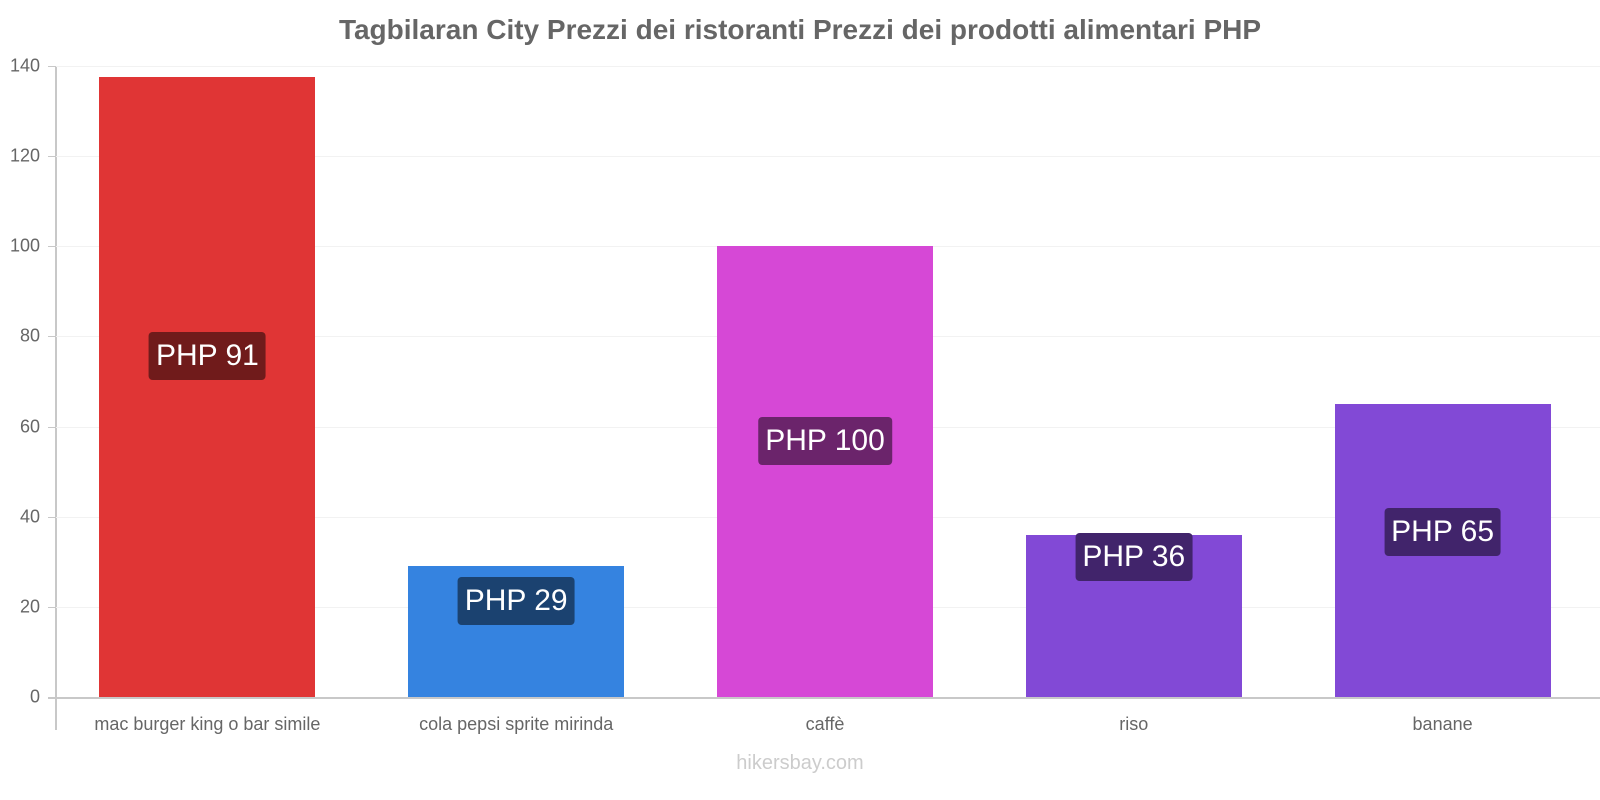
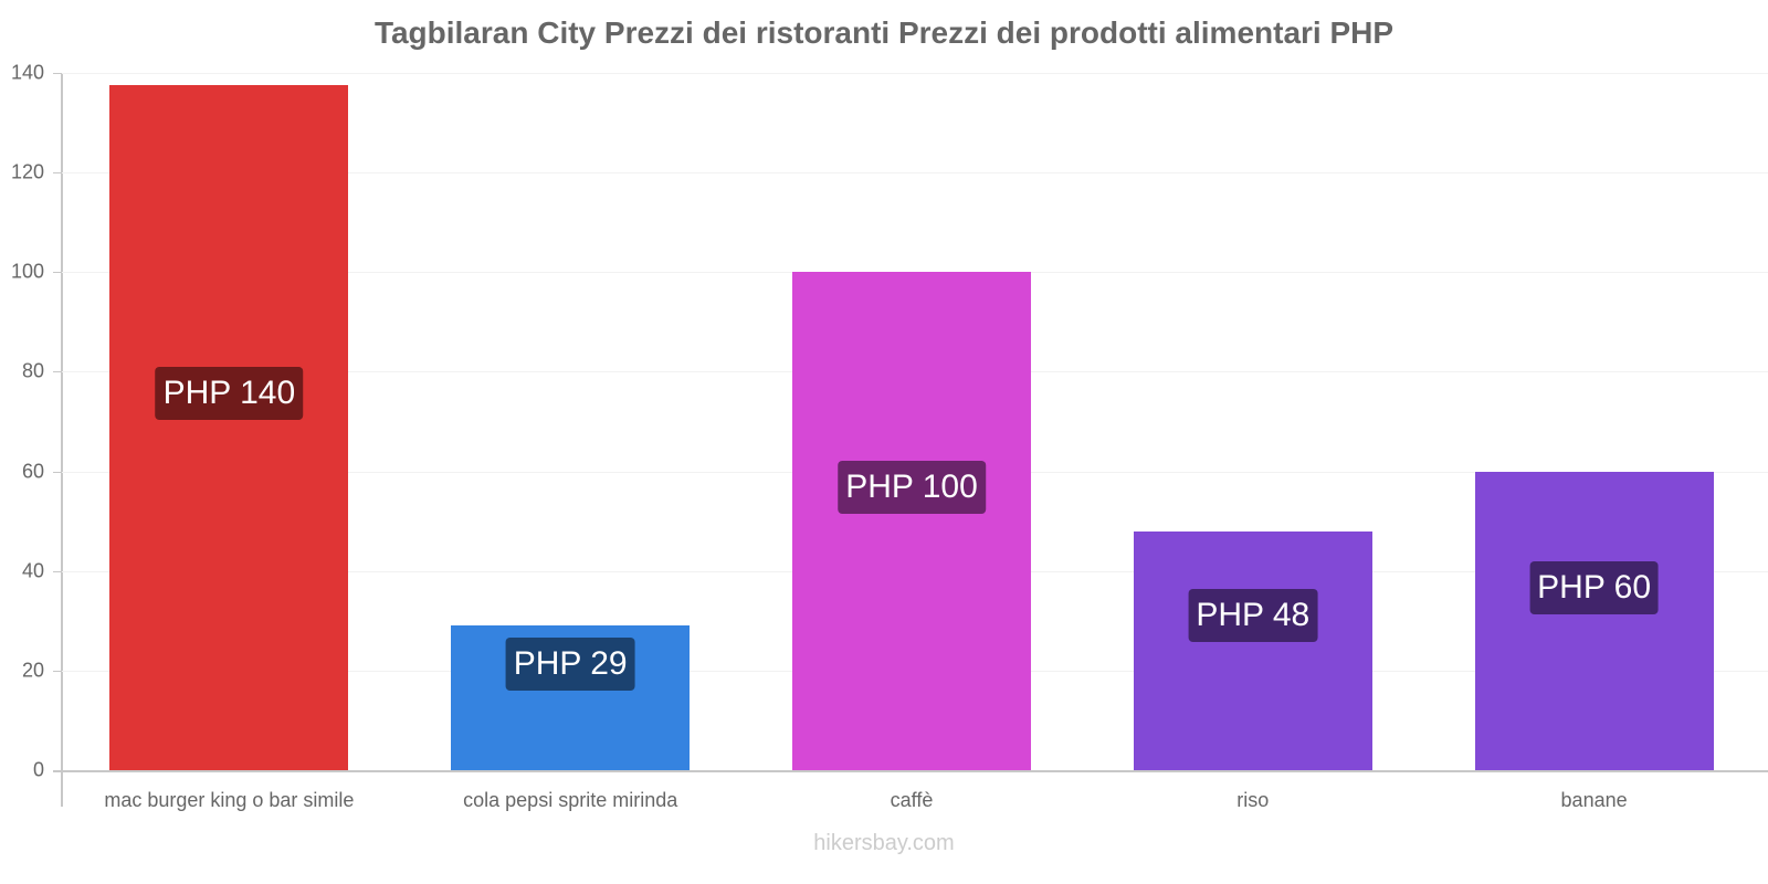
mac burger king o bar simile: 91 -> 140
riso: 36 -> 48
banane: 65 -> 60
